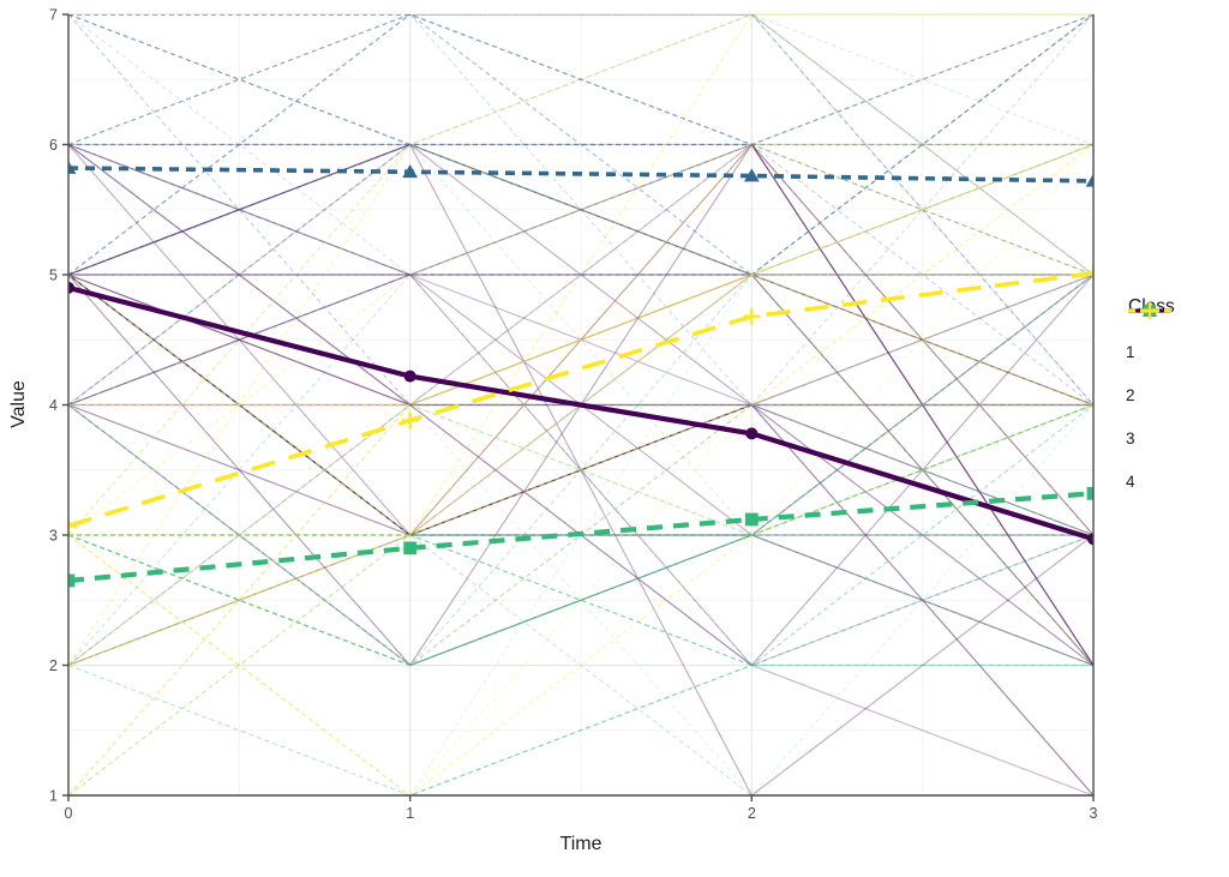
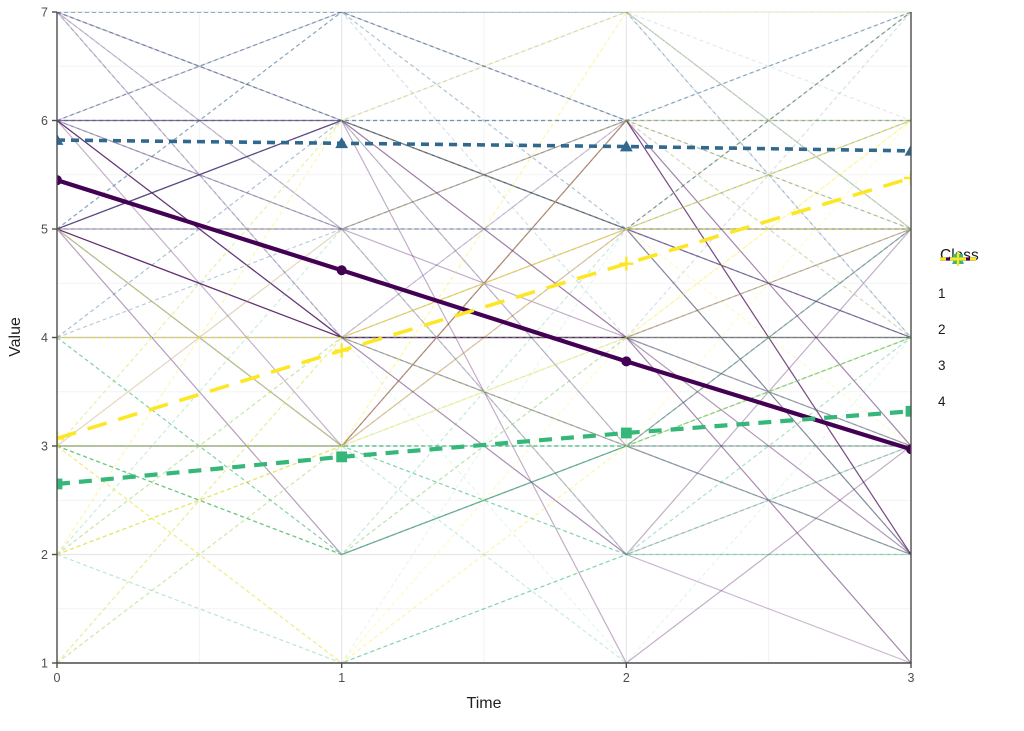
1/0: 4.90 -> 5.45
1/1: 4.22 -> 4.62
4/3: 5.01 -> 5.47
